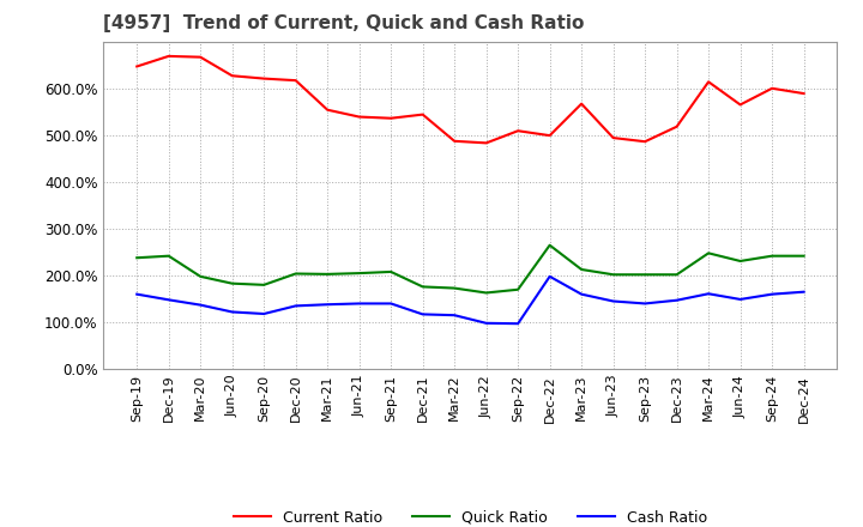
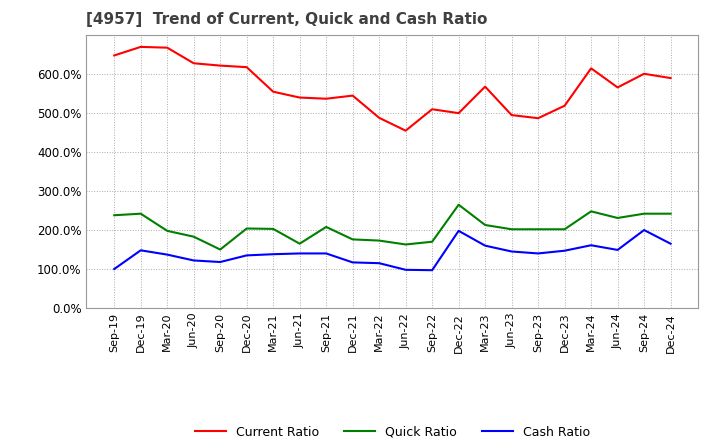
Cash Ratio/Sep-19: 160% -> 100%
Quick Ratio/Sep-20: 180% -> 150%
Quick Ratio/Jun-21: 205% -> 165%
Current Ratio/Jun-22: 484% -> 455%
Cash Ratio/Sep-24: 160% -> 200%
